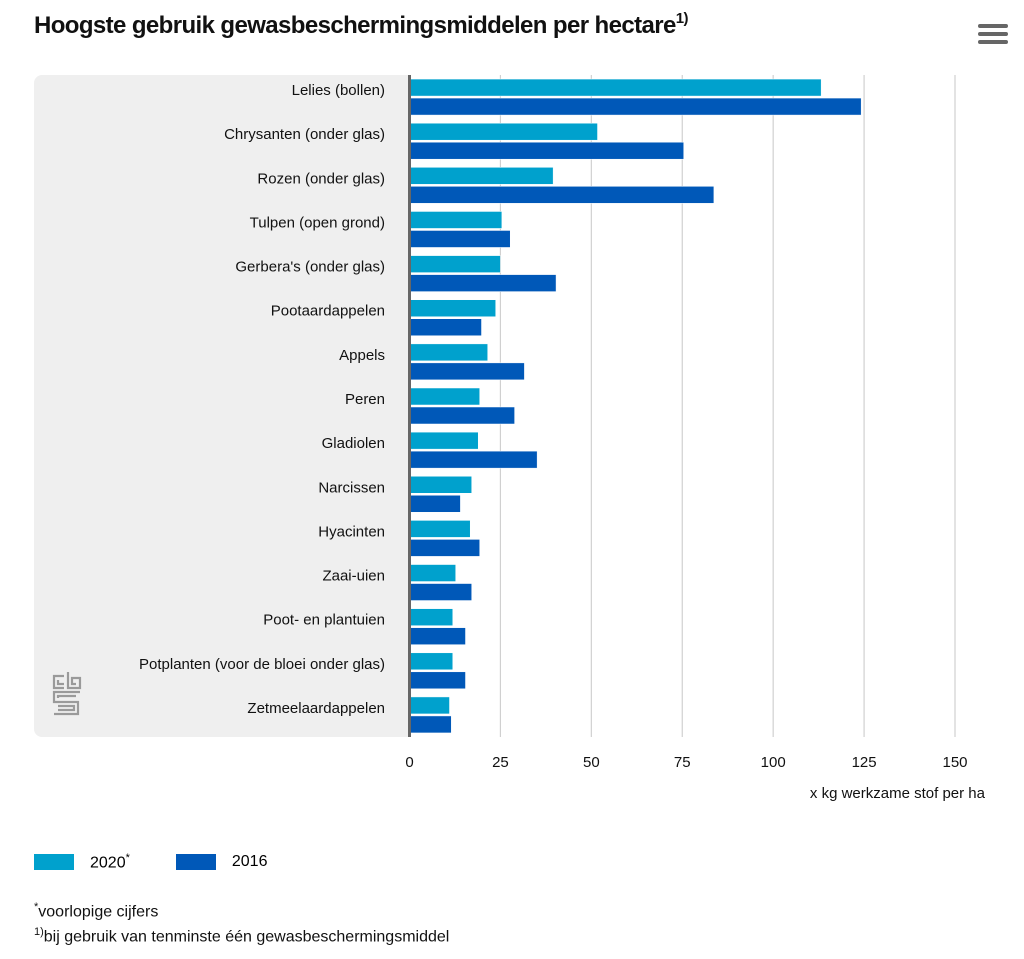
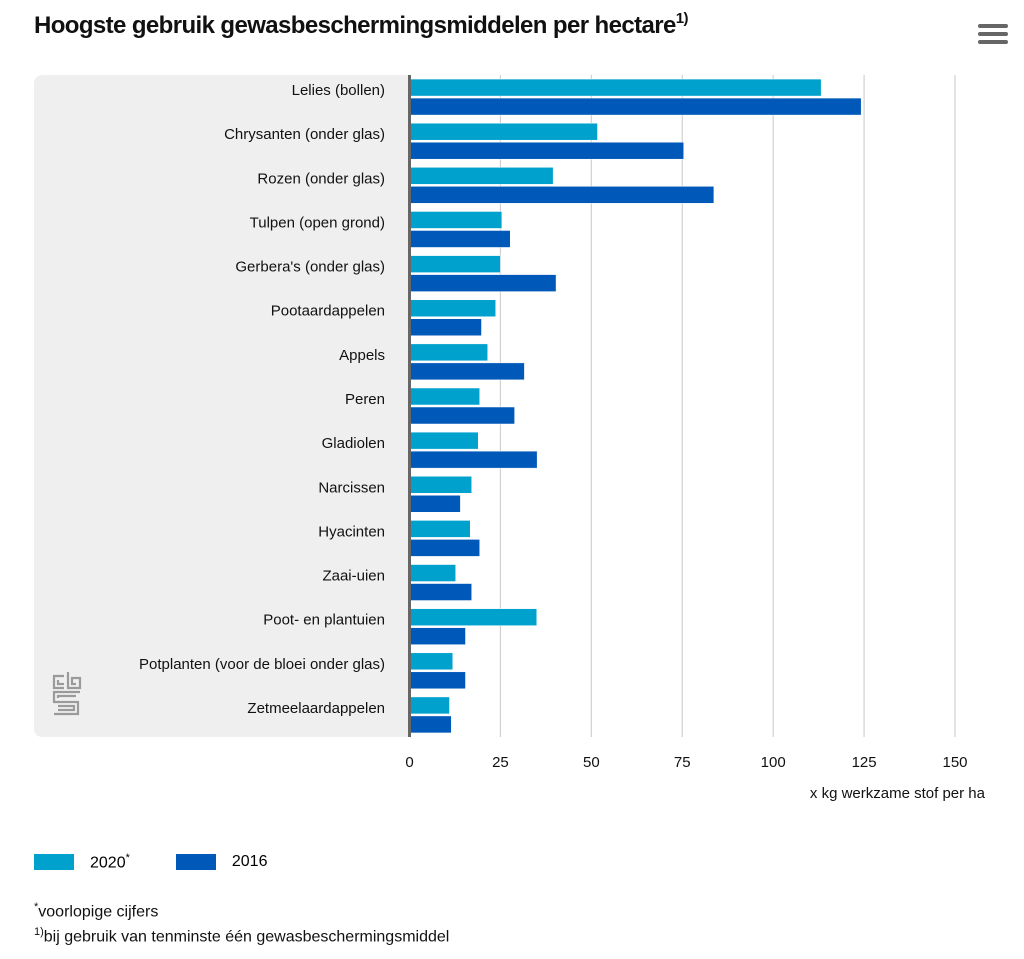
2020*/Poot- en plantuien: 12 -> 35
